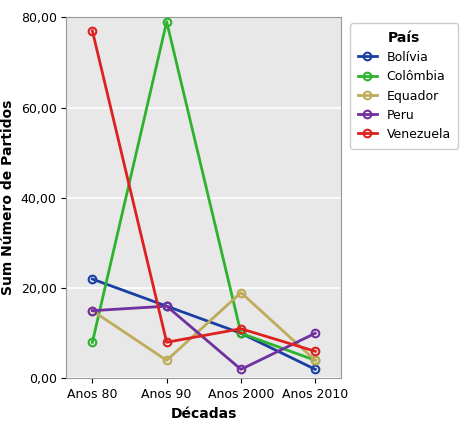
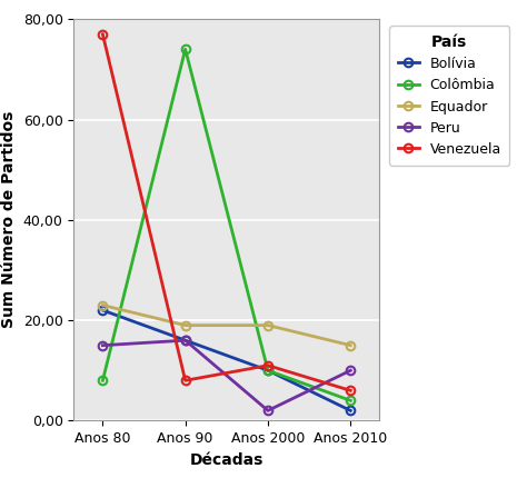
Equador/Anos 80: 15 -> 23
Colômbia/Anos 90: 79 -> 74
Equador/Anos 90: 4 -> 19
Equador/Anos 2010: 4 -> 15
